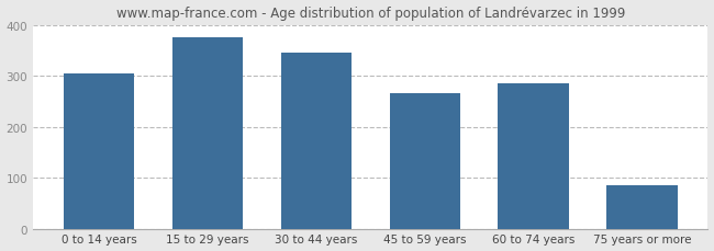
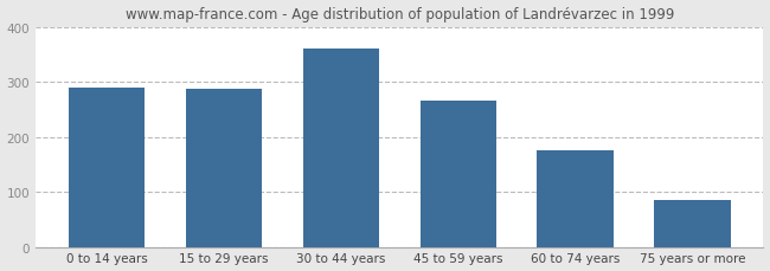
0 to 14 years: 305 -> 290
15 to 29 years: 375 -> 287
30 to 44 years: 345 -> 362
60 to 74 years: 285 -> 175
